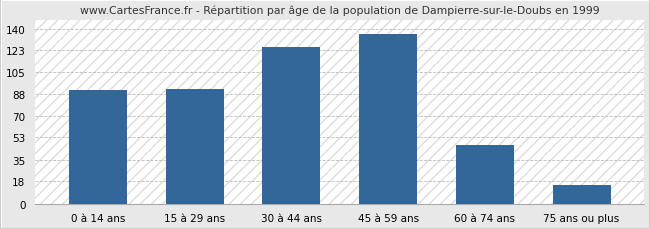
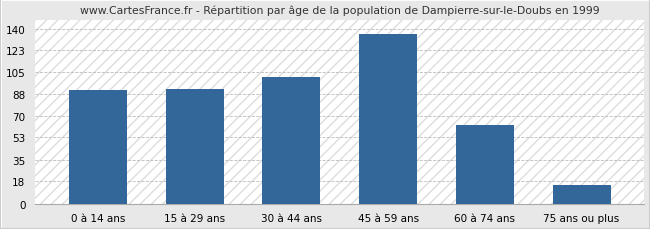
30 à 44 ans: 125 -> 101
60 à 74 ans: 47 -> 63
